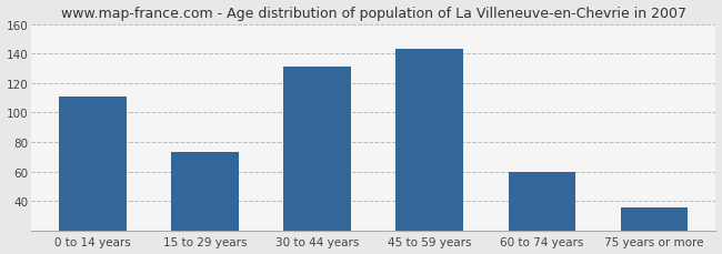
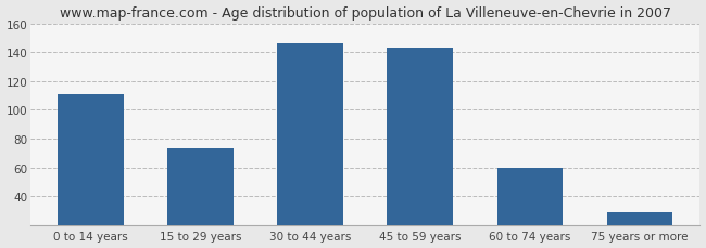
30 to 44 years: 131 -> 146
75 years or more: 36 -> 29
